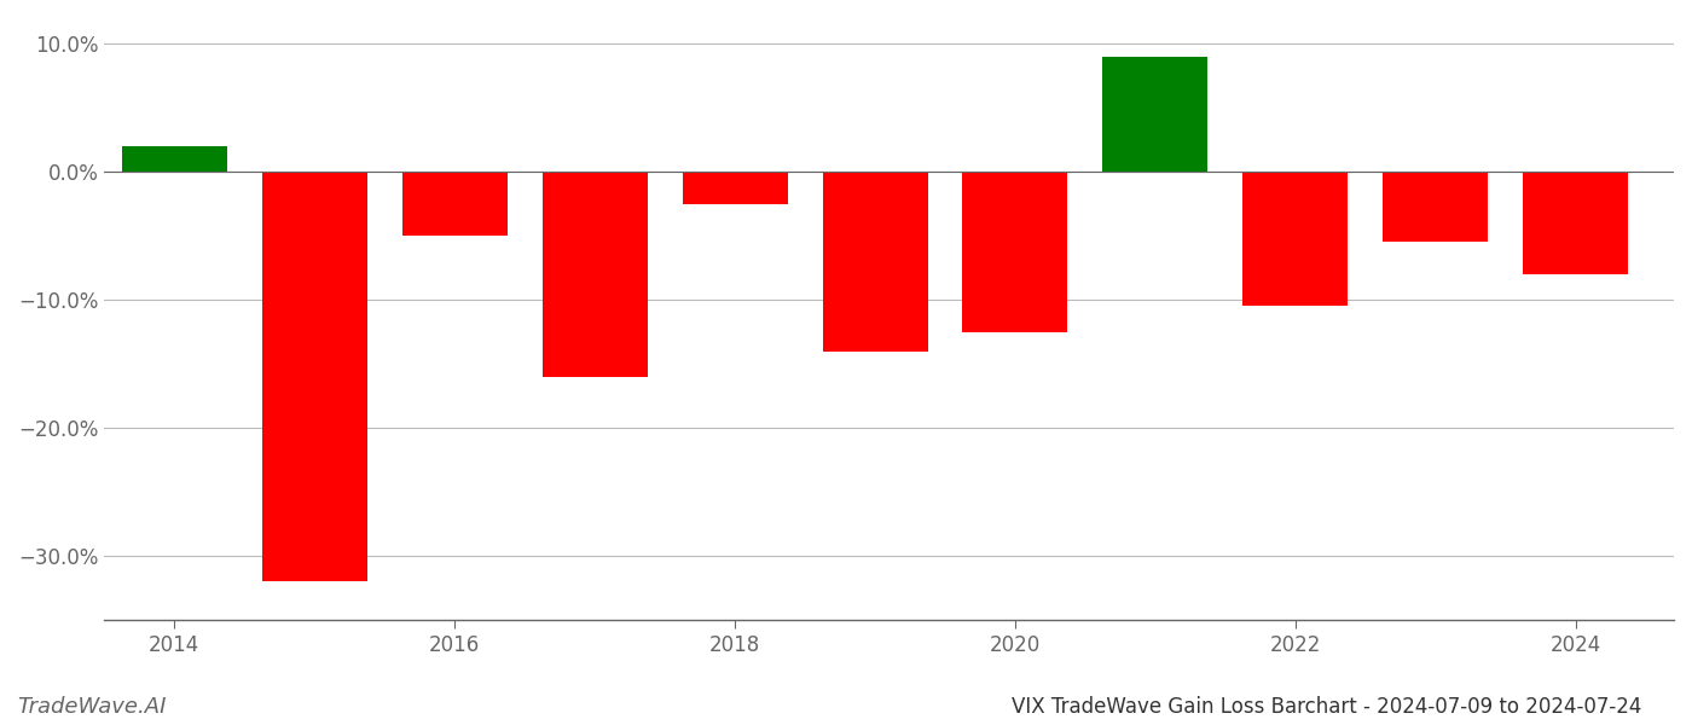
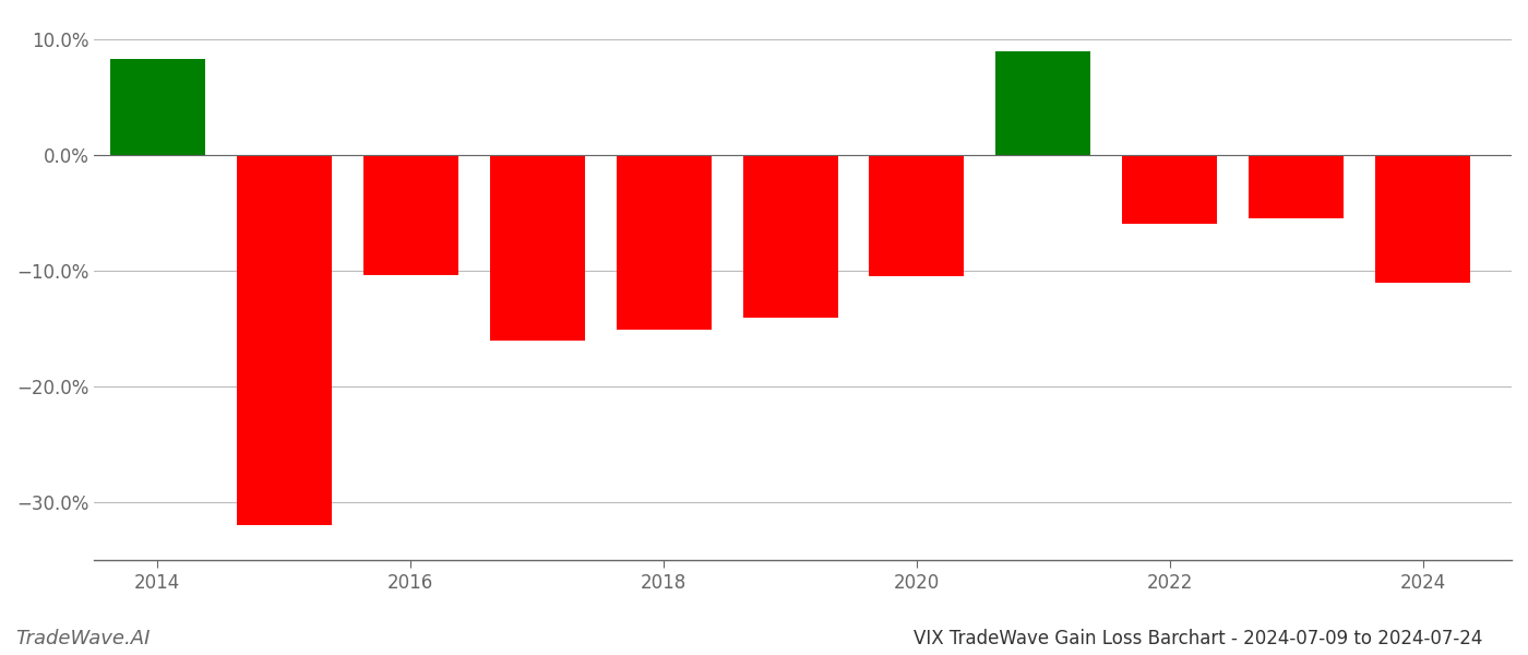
2014: 2.0% -> 8.3%
2016: -5.0% -> -10.4%
2018: -2.5% -> -15.1%
2020: -12.5% -> -10.5%
2022: -10.5% -> -5.9%
2024: -8.0% -> -11.0%
